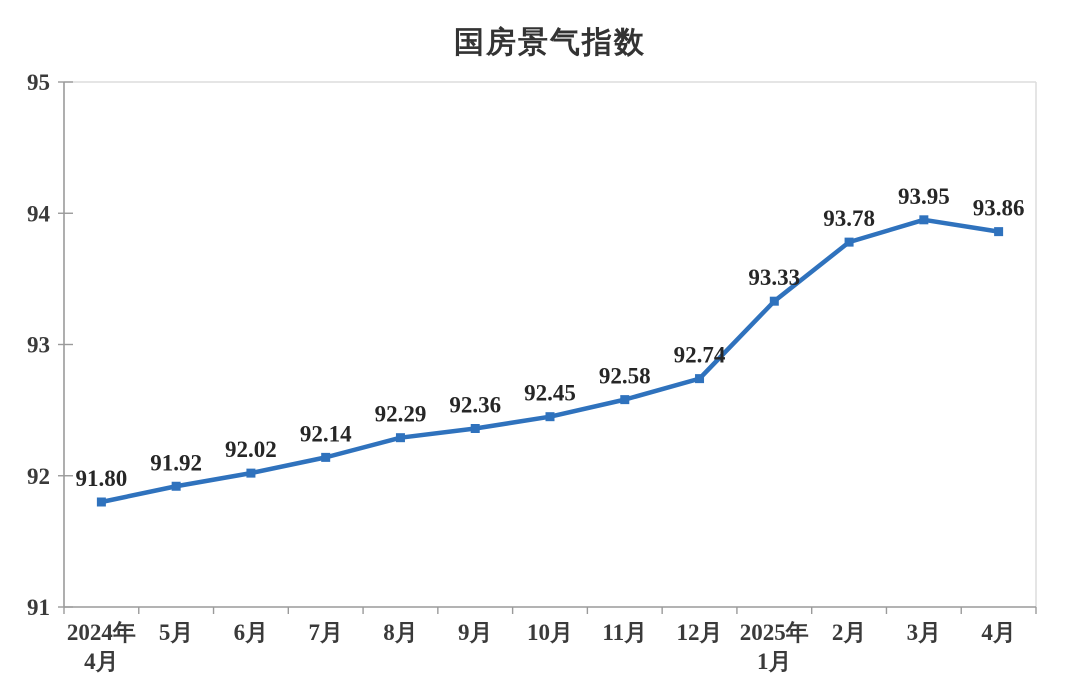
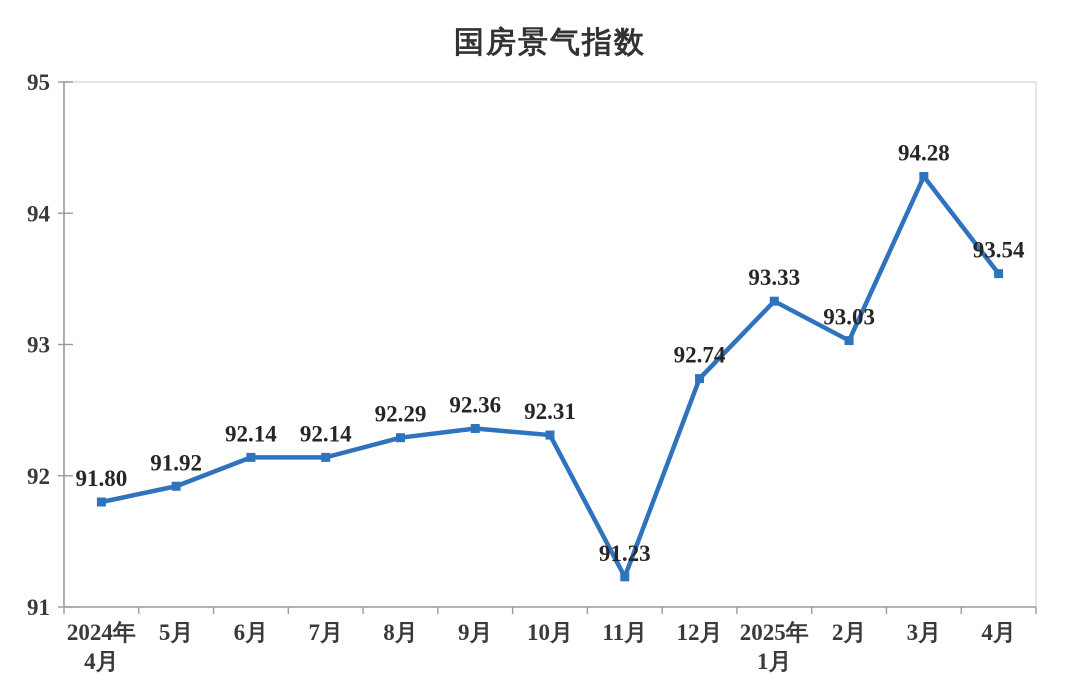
6月: 92.02 -> 92.14
10月: 92.45 -> 92.31
11月: 92.58 -> 91.23
2月: 93.78 -> 93.03
3月: 93.95 -> 94.28
4月: 93.86 -> 93.54
